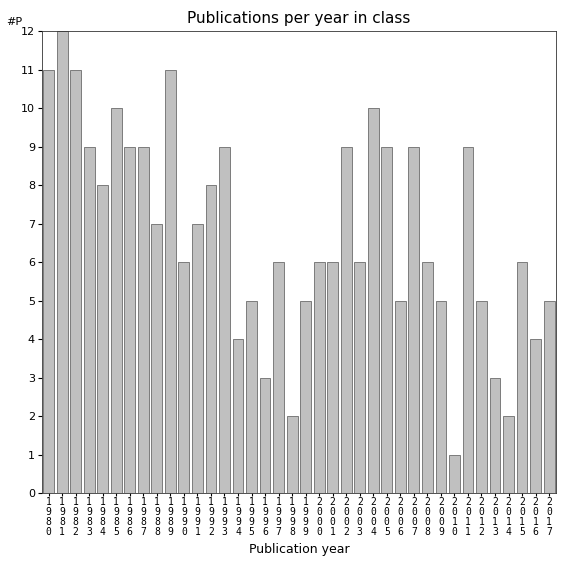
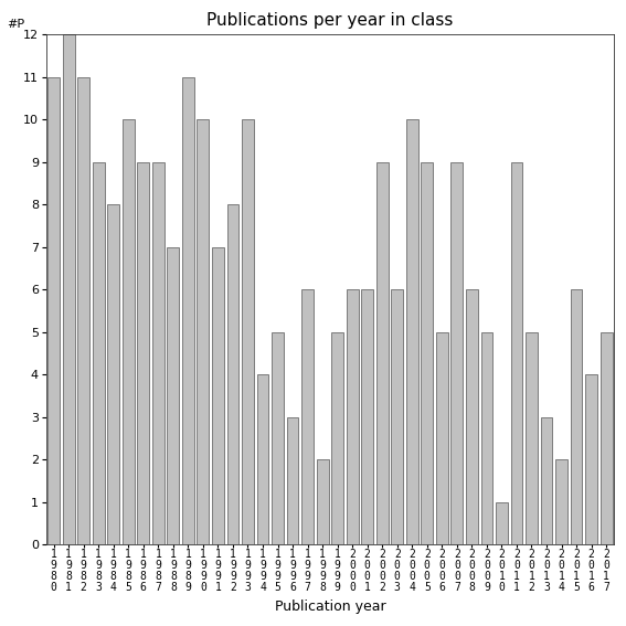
1 9 9 0: 6 -> 10
1 9 9 3: 9 -> 10
